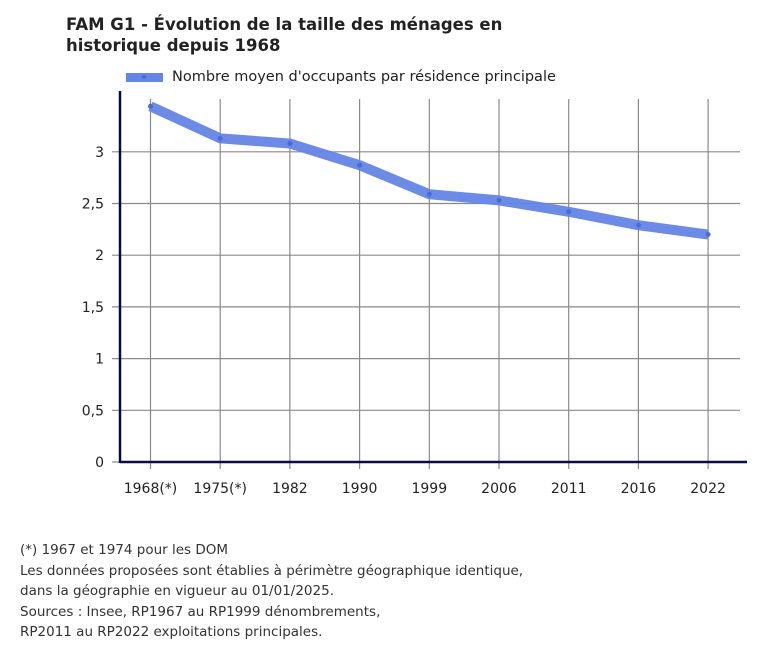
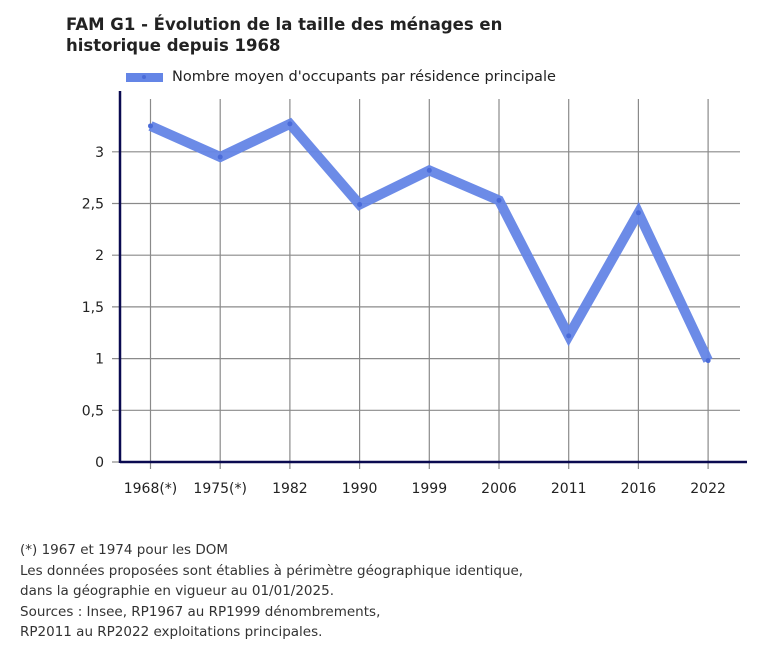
1968(*): 3.44 -> 3.25
1975(*): 3.13 -> 2.95
1982: 3.08 -> 3.27
1990: 2.87 -> 2.49
1999: 2.59 -> 2.82
2011: 2.42 -> 1.22
2016: 2.29 -> 2.41
2022: 2.20 -> 0.98
